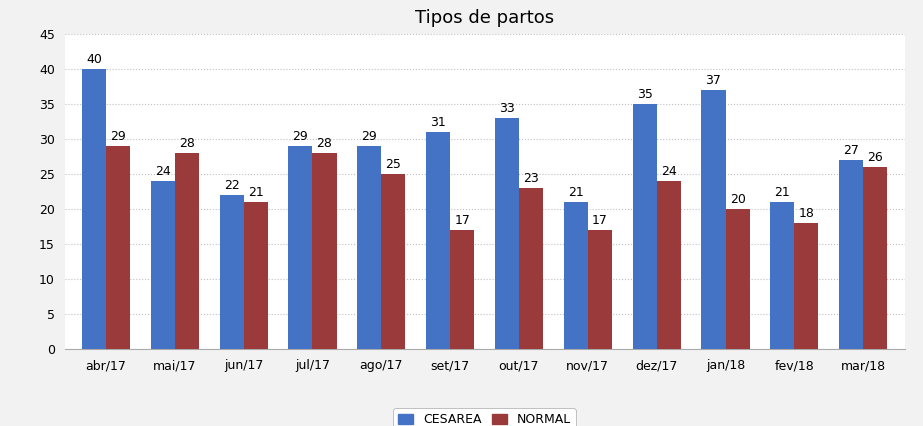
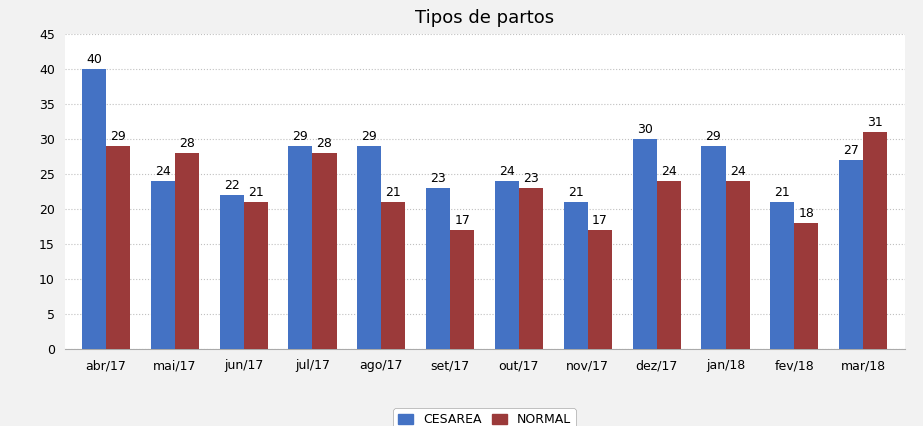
NORMAL/ago/17: 25 -> 21
CESAREA/set/17: 31 -> 23
CESAREA/out/17: 33 -> 24
CESAREA/dez/17: 35 -> 30
CESAREA/jan/18: 37 -> 29
NORMAL/jan/18: 20 -> 24
NORMAL/mar/18: 26 -> 31
